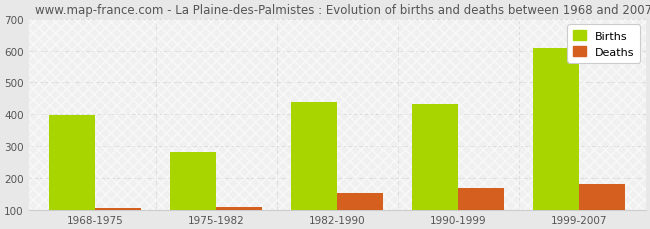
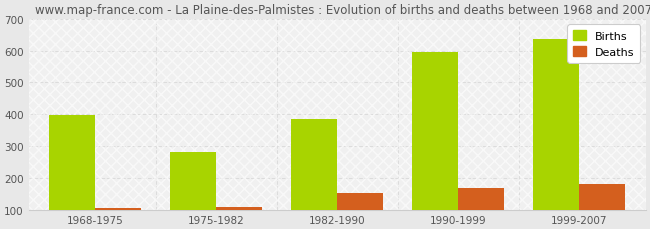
Births/1982-1990: 440 -> 385
Births/1990-1999: 432 -> 595
Births/1999-2007: 607 -> 635
